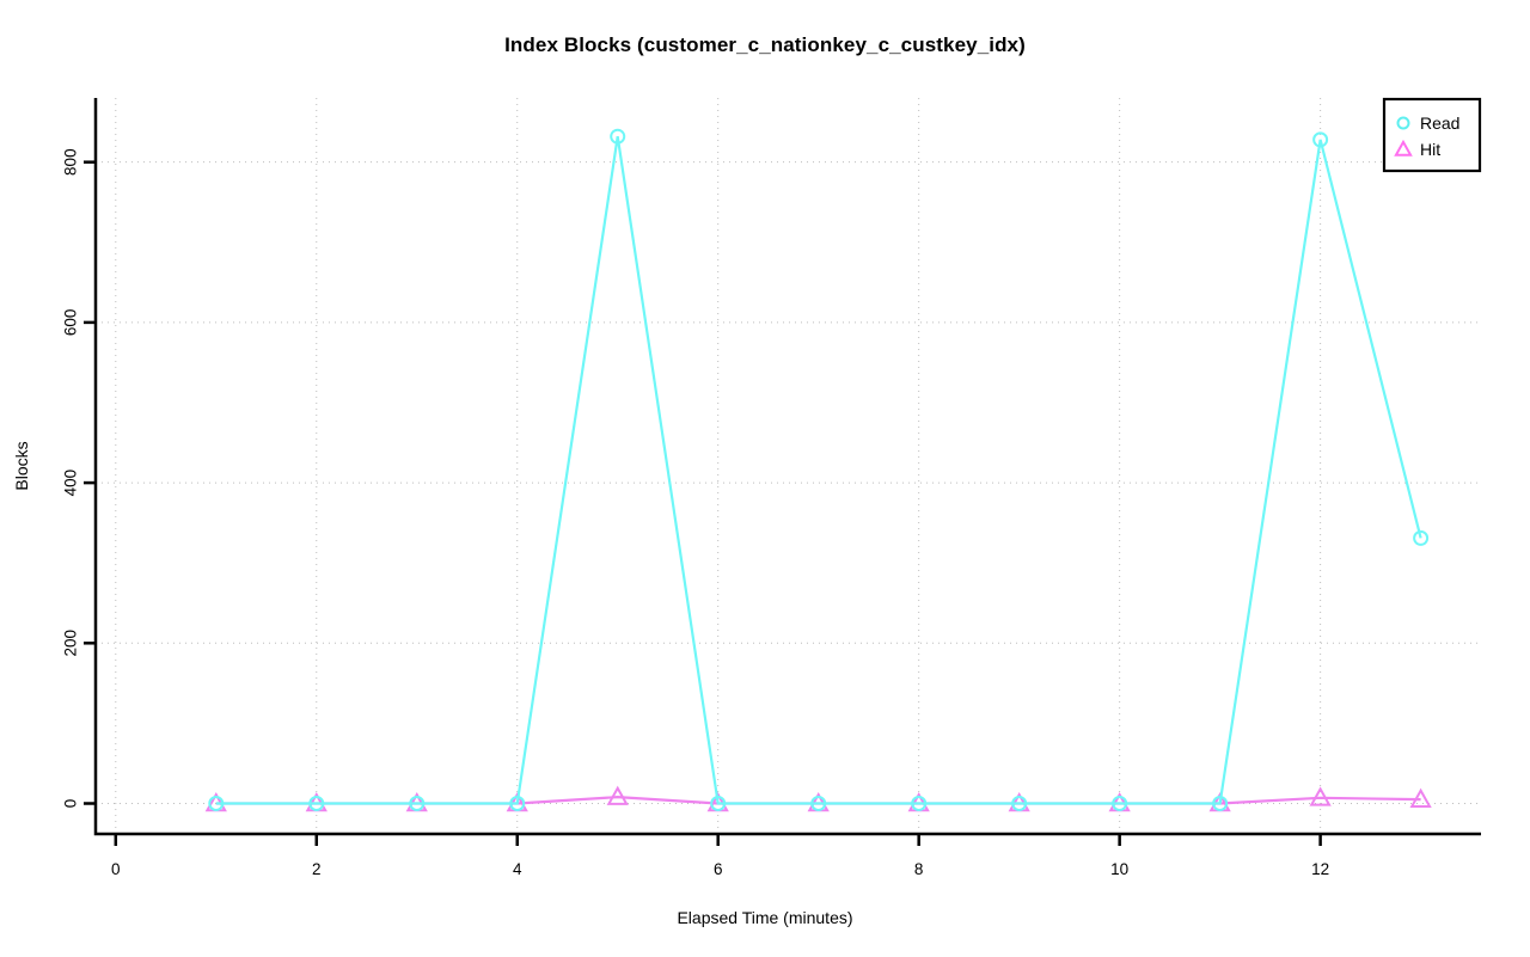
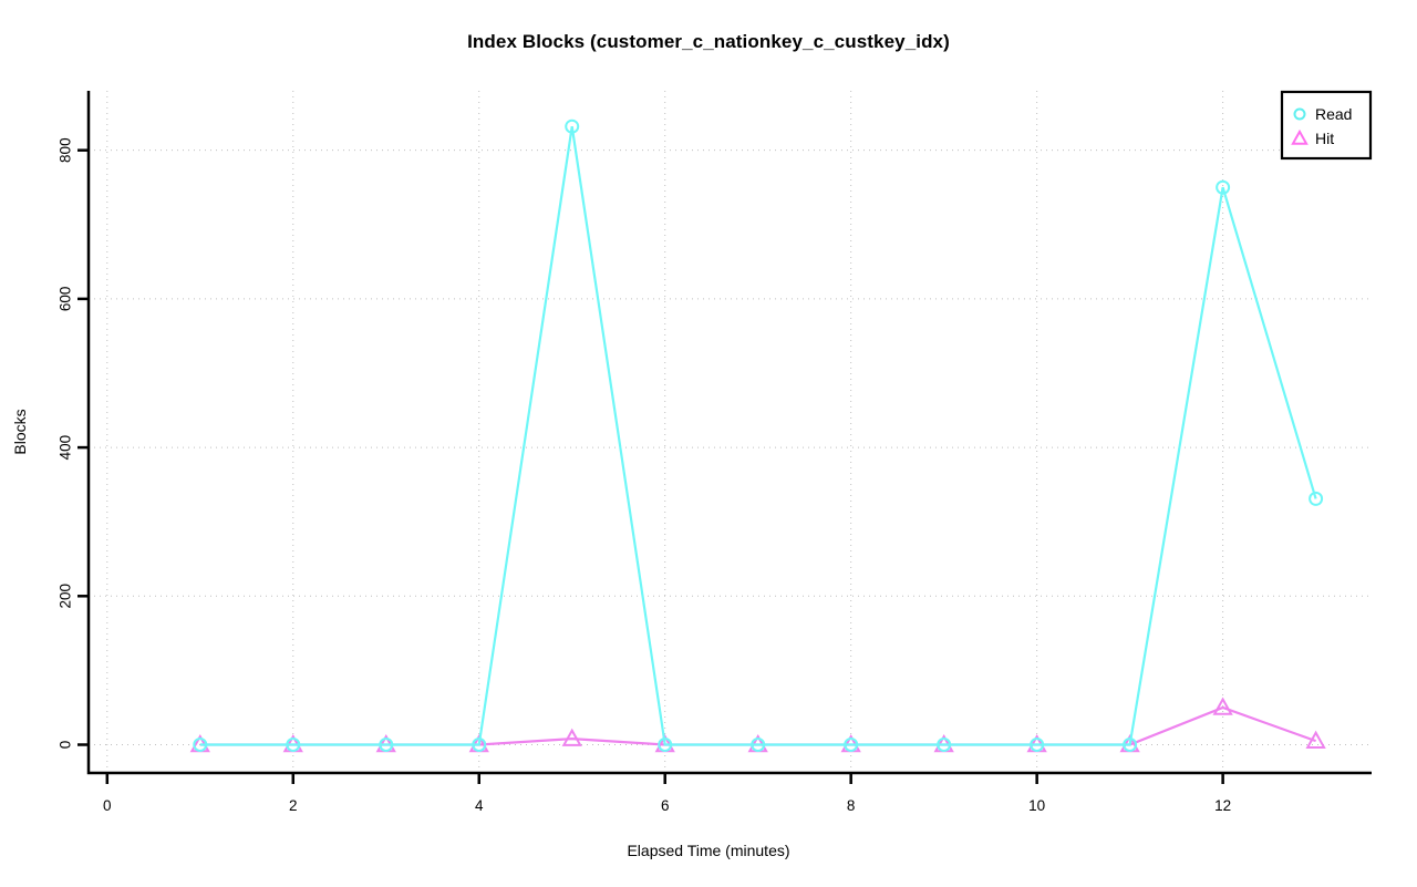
Read/12: 830 -> 750
Hit/12: 10 -> 50
